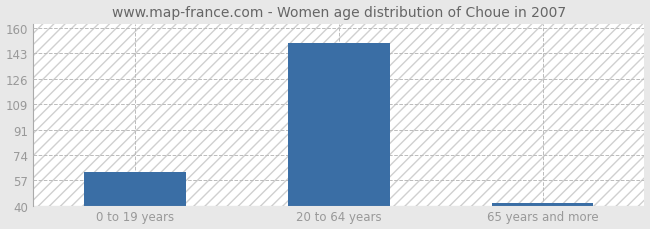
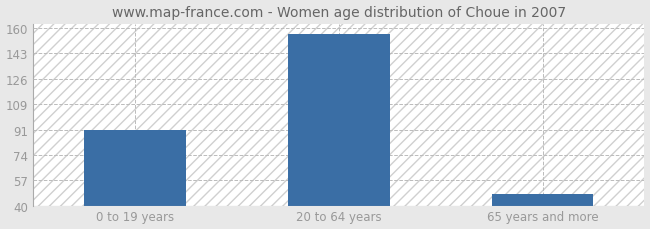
0 to 19 years: 63 -> 91
20 to 64 years: 150 -> 156
65 years and more: 42 -> 48
